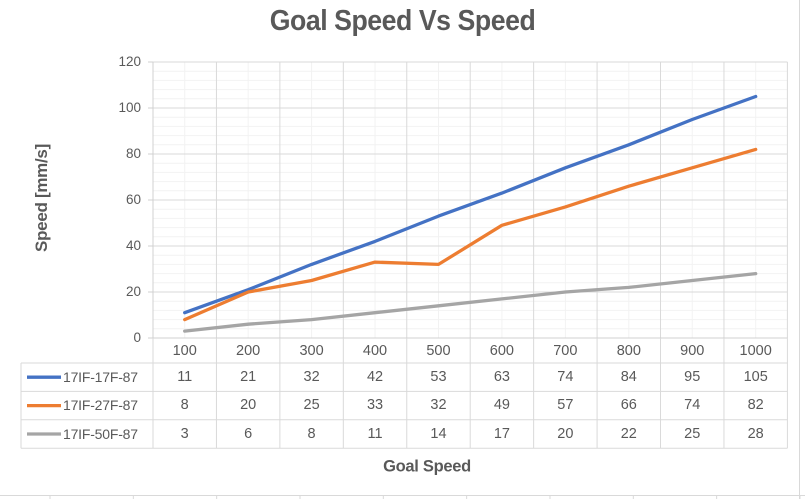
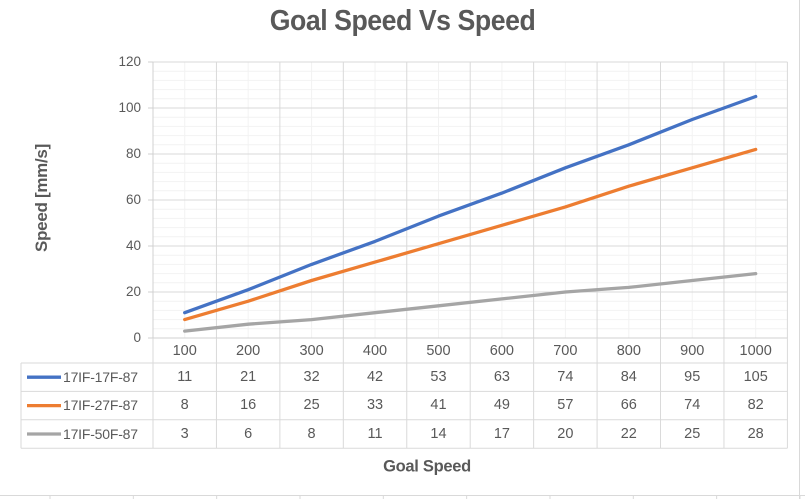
17IF-27F-87/200: 20 -> 16
17IF-27F-87/500: 32 -> 41
